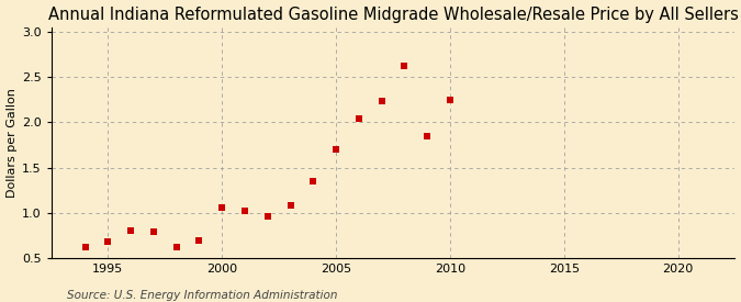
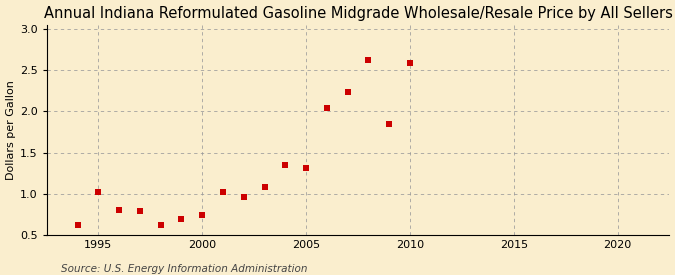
1995: 0.68 -> 1.02
2000: 1.06 -> 0.74
2005: 1.70 -> 1.32
2010: 2.24 -> 2.58
